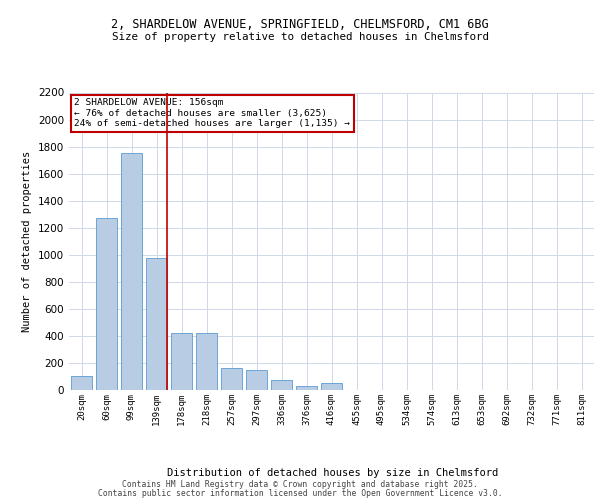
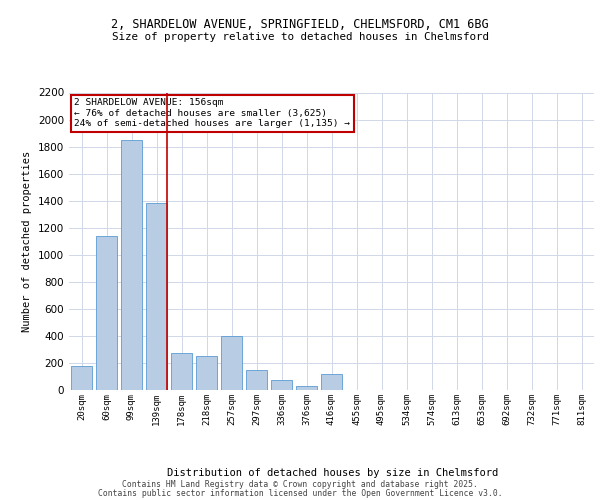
20sqm: 100 -> 180
60sqm: 1280 -> 1140
99sqm: 1750 -> 1850
139sqm: 980 -> 1380
178sqm: 420 -> 270
218sqm: 420 -> 250
257sqm: 160 -> 400
416sqm: 50 -> 120
